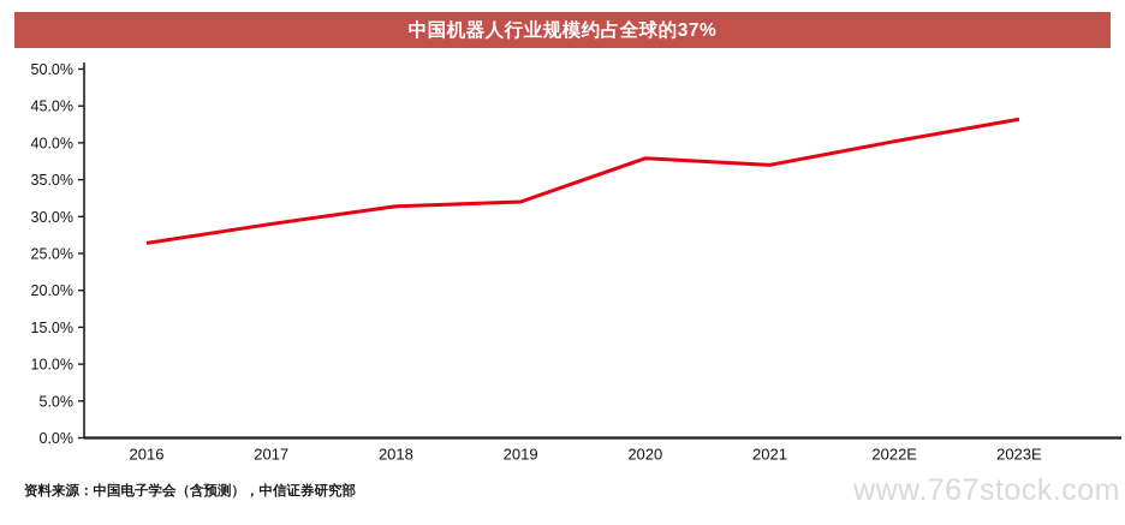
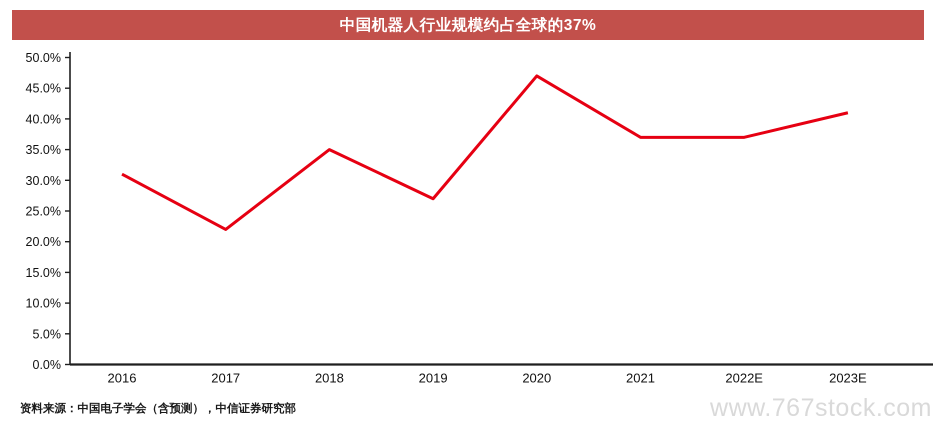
2016: 26% -> 31%
2017: 29% -> 22%
2018: 31% -> 35%
2019: 32% -> 27%
2020: 38% -> 47%
2022E: 40% -> 37%
2023E: 43% -> 41%
